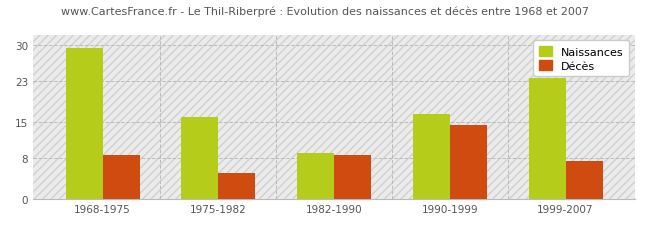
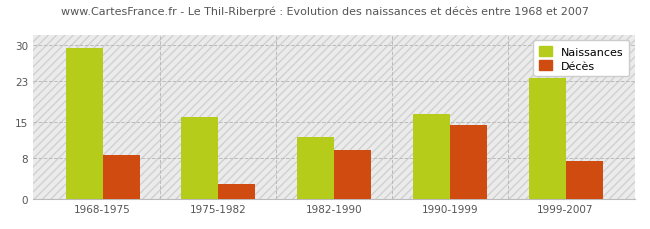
Décès/1975-1982: 5.0 -> 3.0
Naissances/1982-1990: 9.0 -> 12.0
Décès/1982-1990: 8.5 -> 9.6
